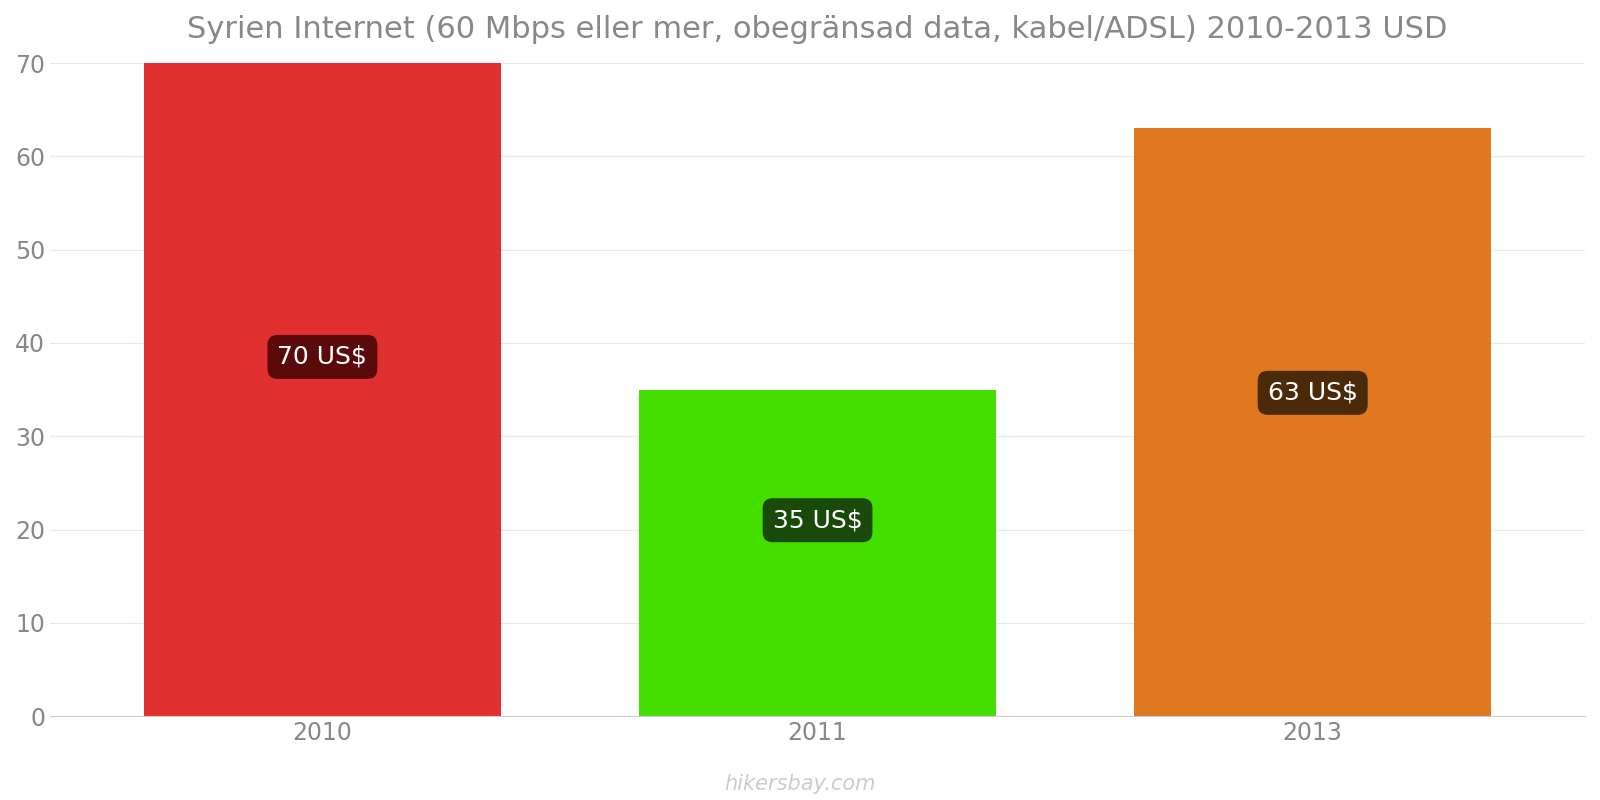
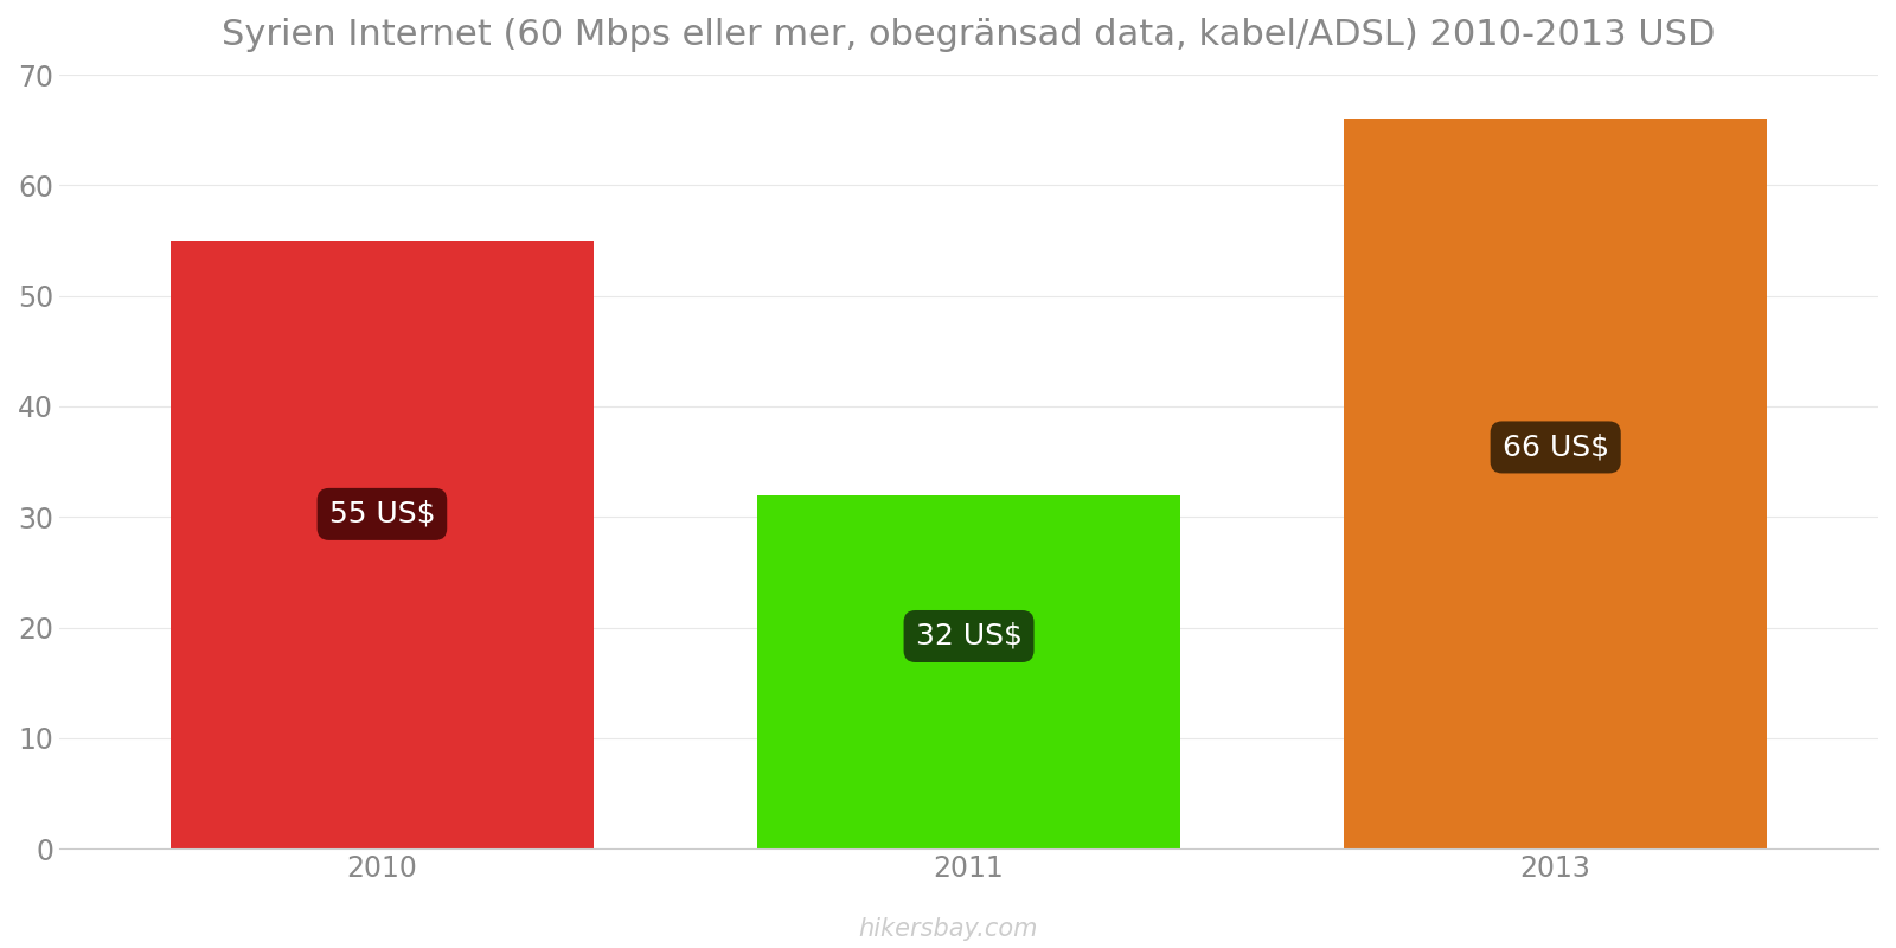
2010: 70 -> 55
2011: 35 -> 32
2013: 63 -> 66
